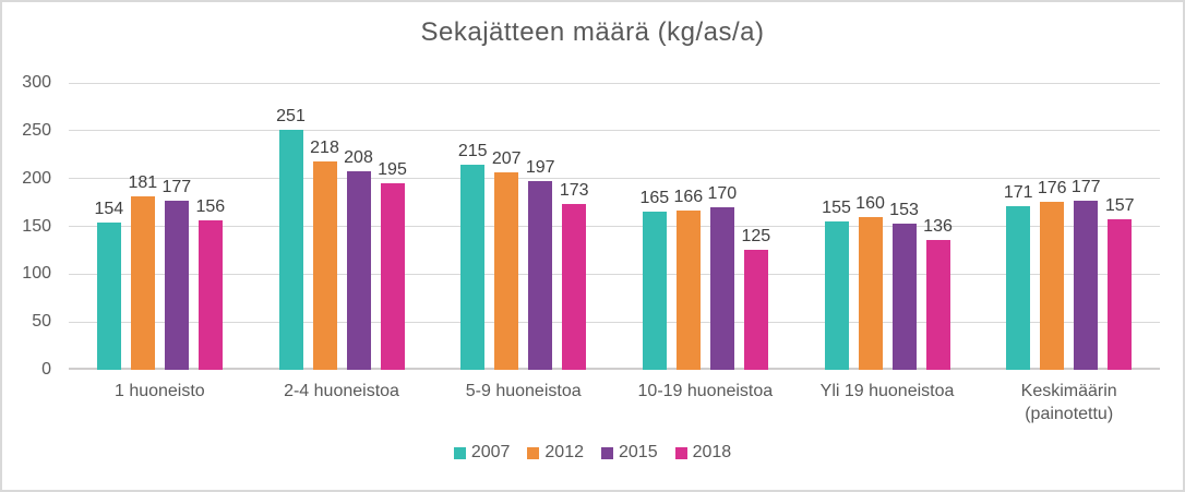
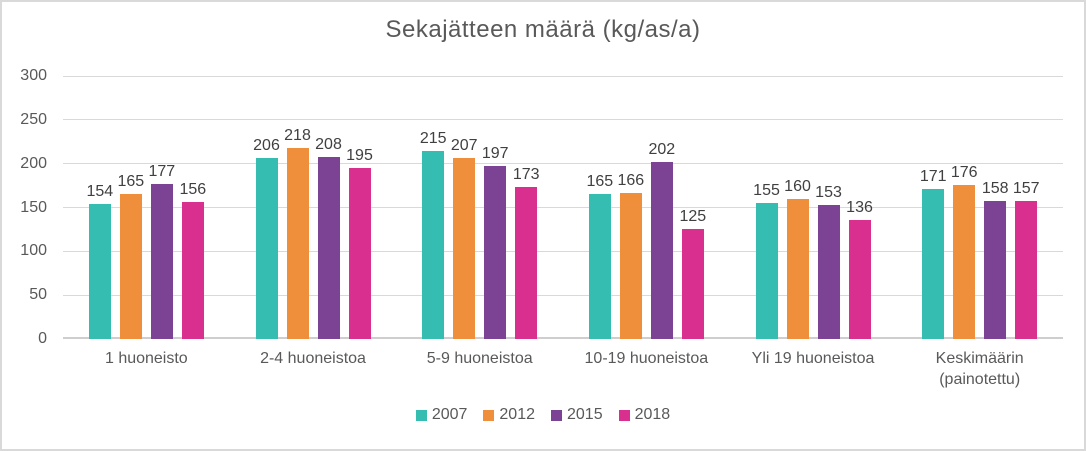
2012/1 huoneisto: 181 -> 165
2007/2-4 huoneistoa: 251 -> 206
2015/10-19 huoneistoa: 170 -> 202
2015/Keskimäärin (painotettu): 177 -> 158
